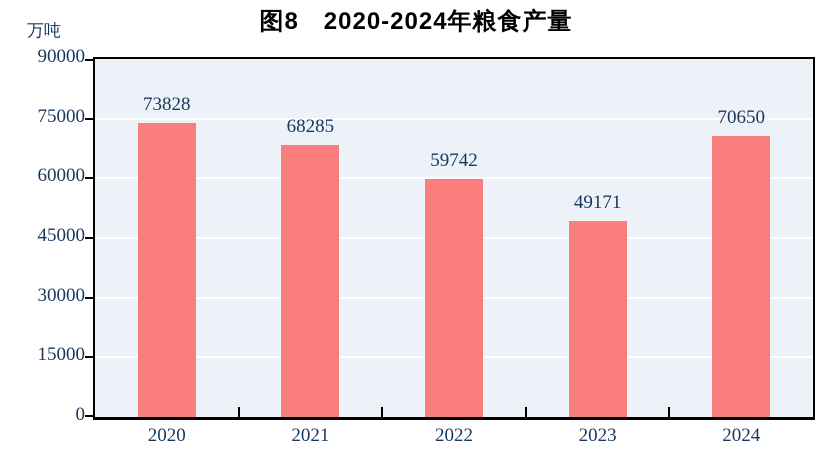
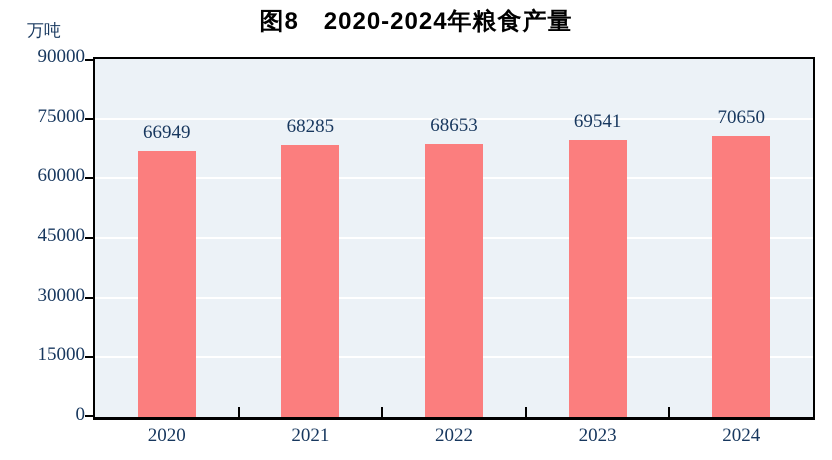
2020: 73828 -> 66949
2022: 59742 -> 68653
2023: 49171 -> 69541
